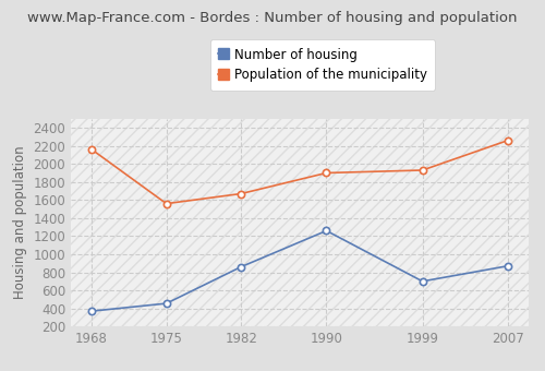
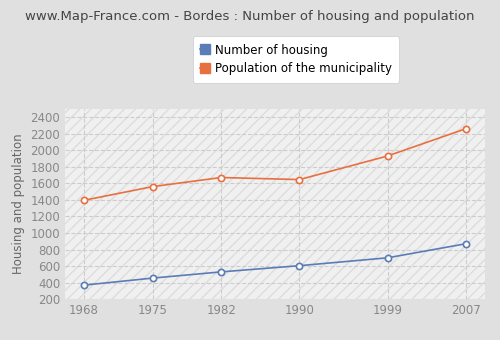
Population of the municipality/1968: 2160 -> 1400
Number of housing/1982: 860 -> 530
Number of housing/1990: 1260 -> 600
Population of the municipality/1990: 1900 -> 1640
